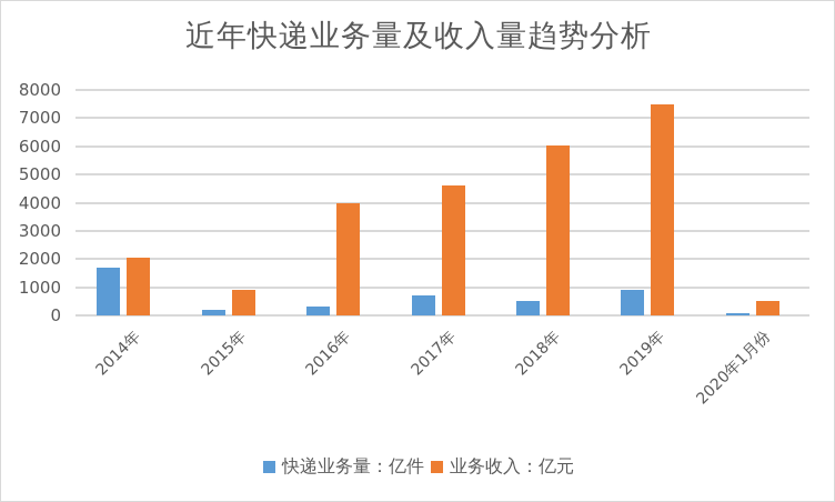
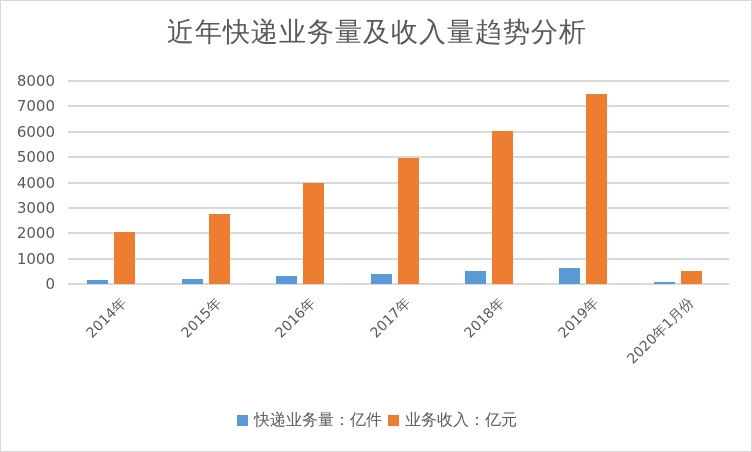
快递业务量：亿件/2014年: 1700 -> 100
业务收入：亿元/2015年: 900 -> 2800
快递业务量：亿件/2017年: 700 -> 400
业务收入：亿元/2017年: 4600 -> 5000
快递业务量：亿件/2019年: 900 -> 600
